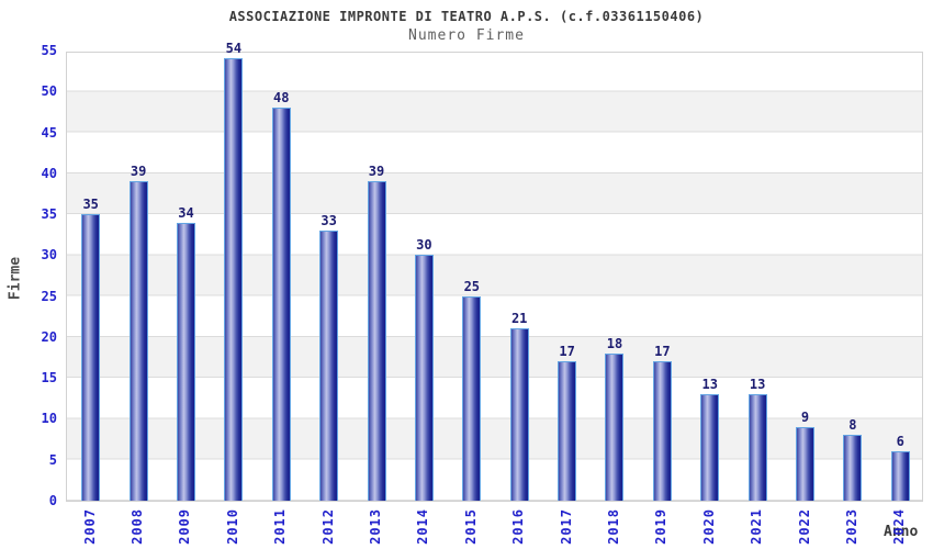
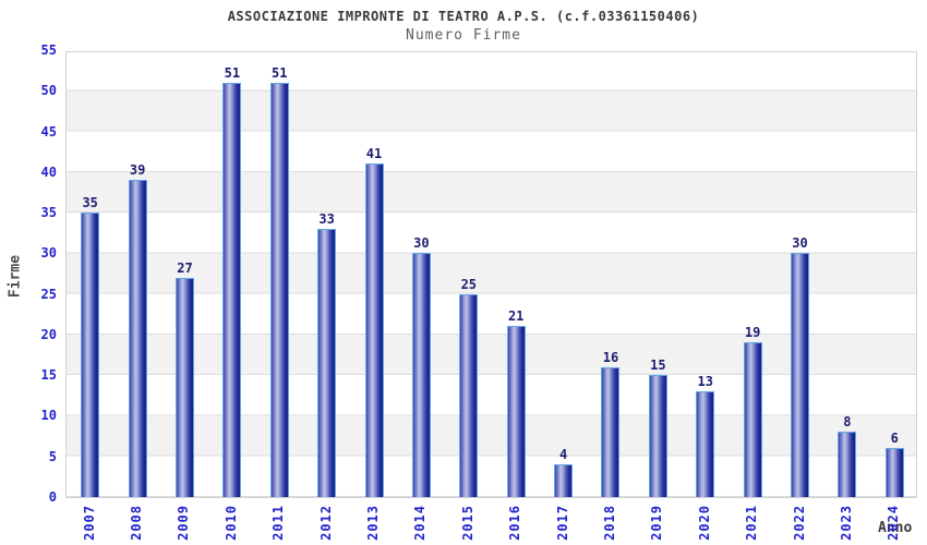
2009: 34 -> 27
2010: 54 -> 51
2011: 48 -> 51
2013: 39 -> 41
2017: 17 -> 4
2018: 18 -> 16
2019: 17 -> 15
2021: 13 -> 19
2022: 9 -> 30
